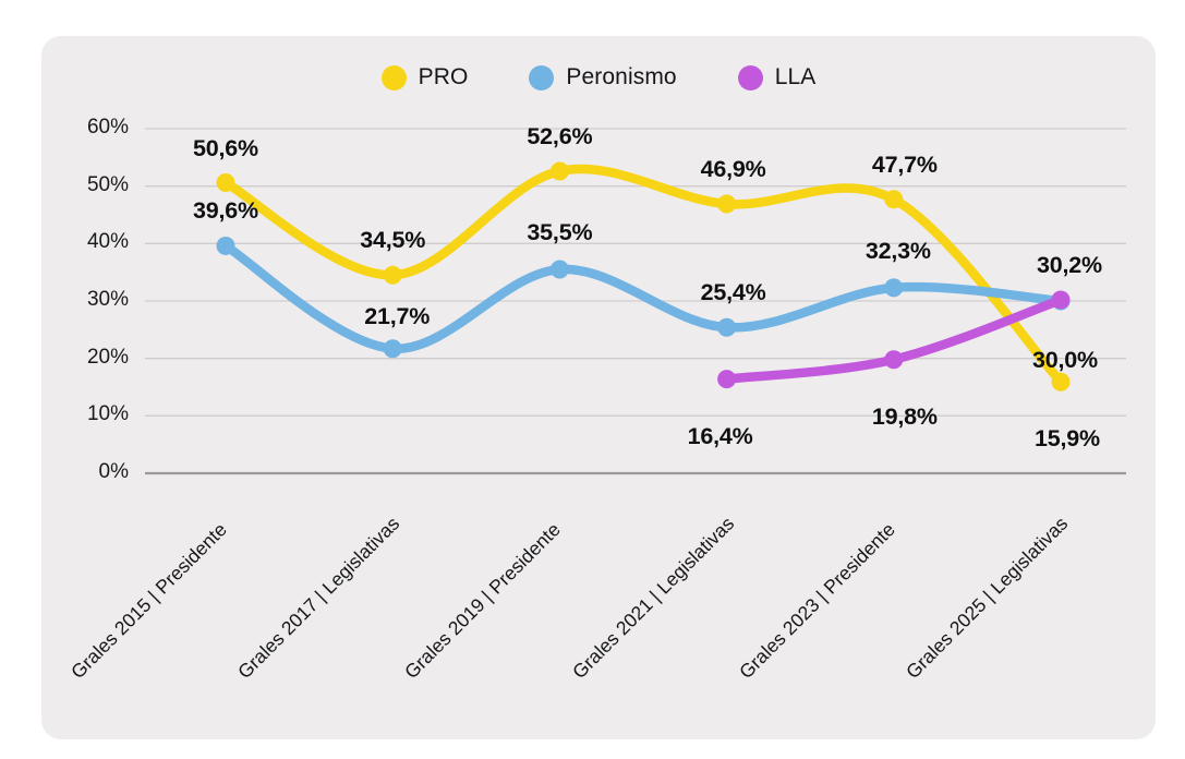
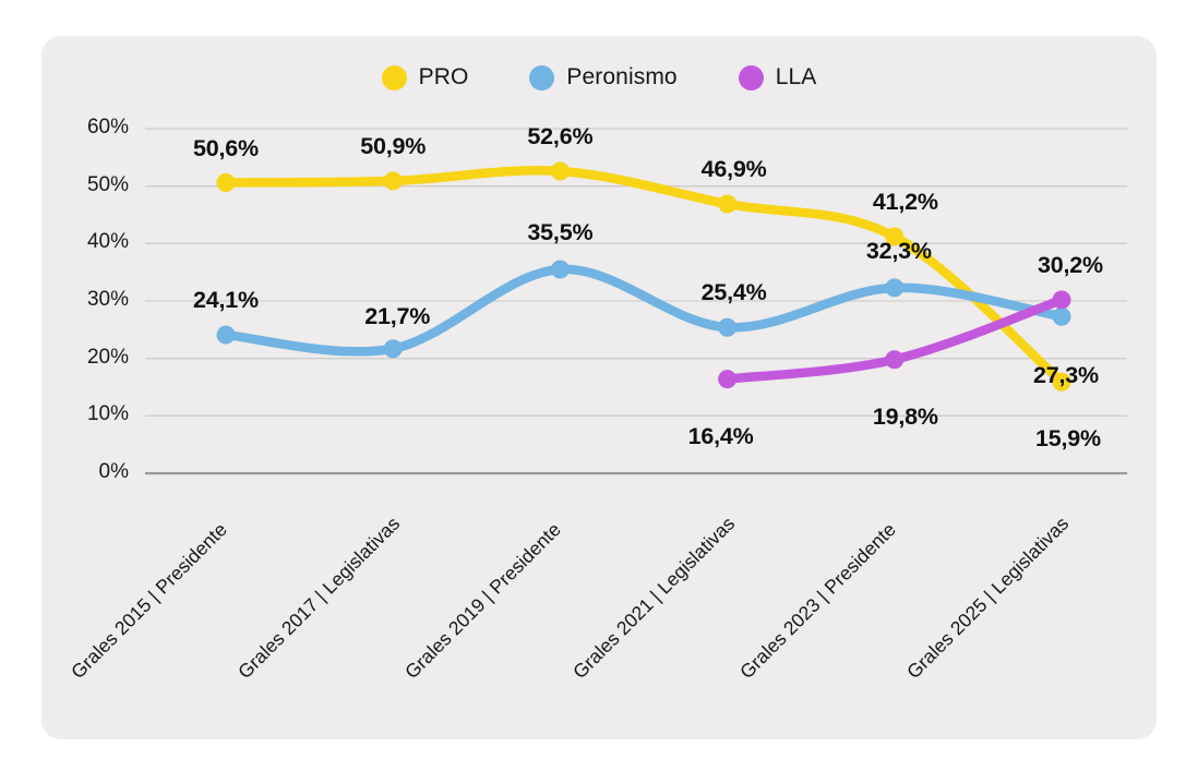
Peronismo/Grales 2015 | Presidente: 39,6% -> 24,1%
PRO/Grales 2017 | Legislativas: 34,5% -> 50,9%
PRO/Grales 2023 | Presidente: 47,7% -> 41,2%
Peronismo/Grales 2025 | Legislativas: 30,0% -> 27,3%
